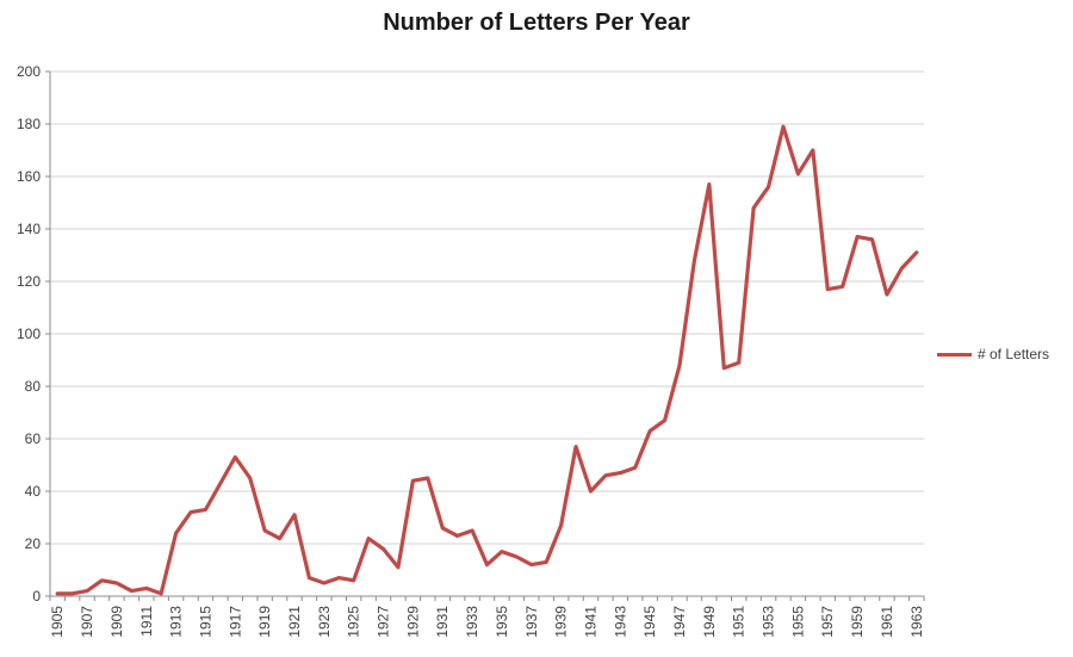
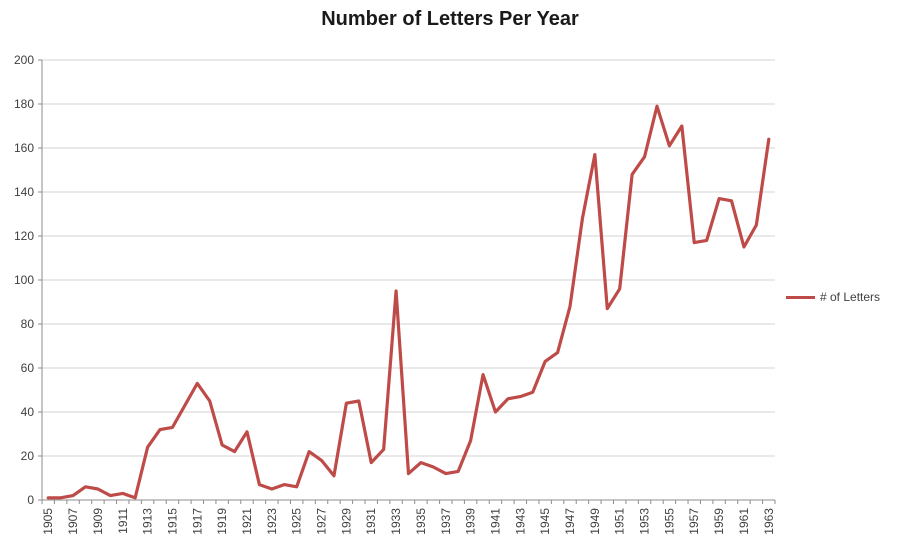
1931: 26 -> 17
1933: 25 -> 95
1951: 89 -> 96
1963: 131 -> 164
